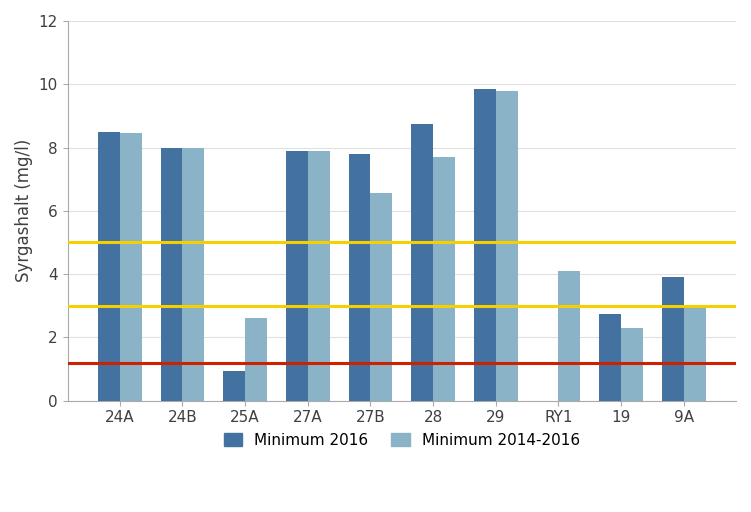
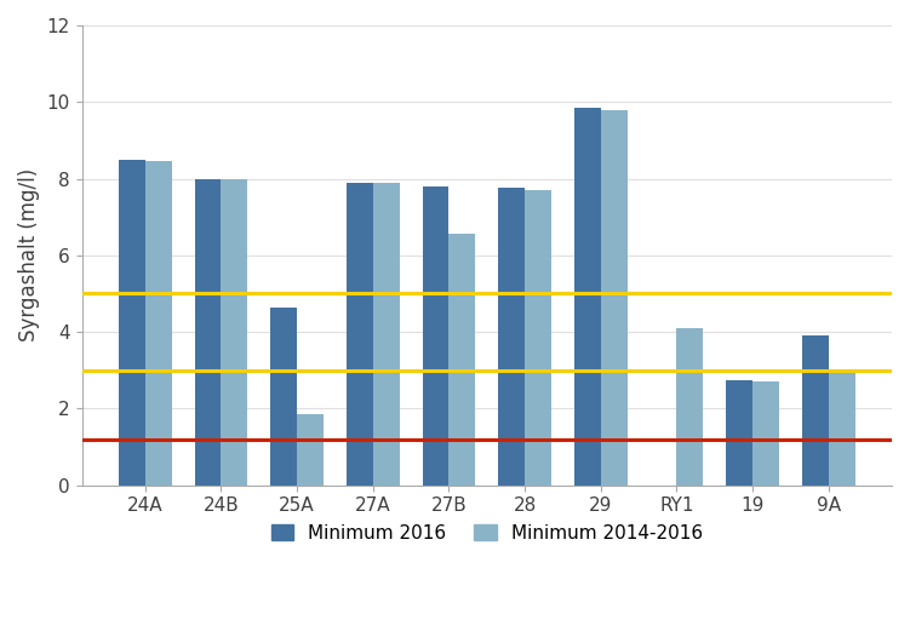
Minimum 2016/25A: 0.95 -> 4.65
Minimum 2014-2016/25A: 2.60 -> 1.85
Minimum 2016/28: 8.75 -> 7.75
Minimum 2014-2016/19: 2.30 -> 2.70
